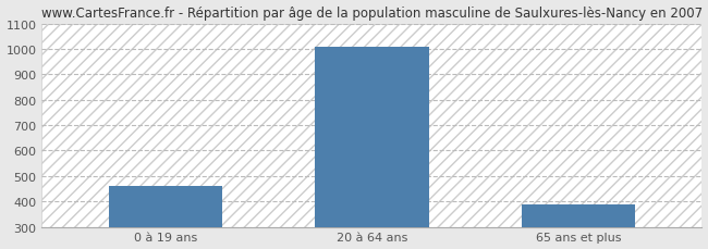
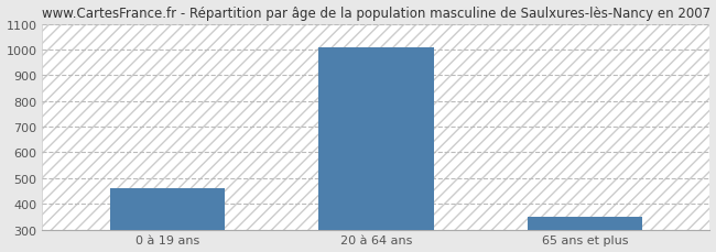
65 ans et plus: 390 -> 350
